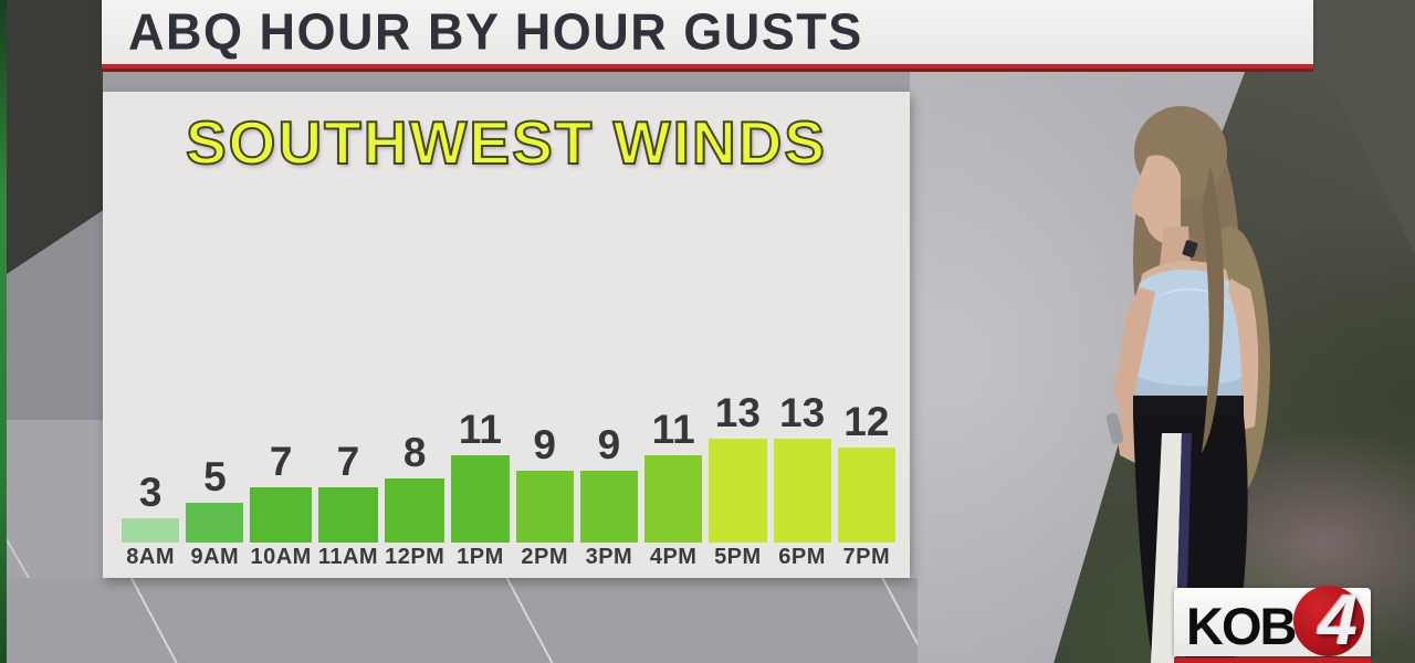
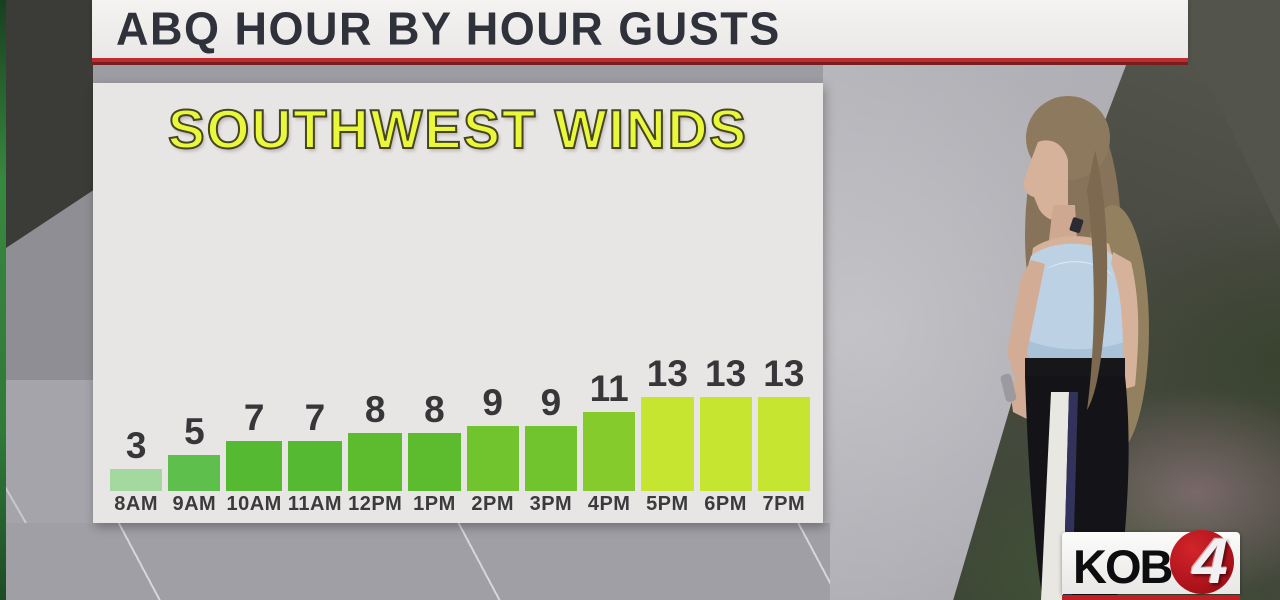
1PM: 11 -> 8
7PM: 12 -> 13
